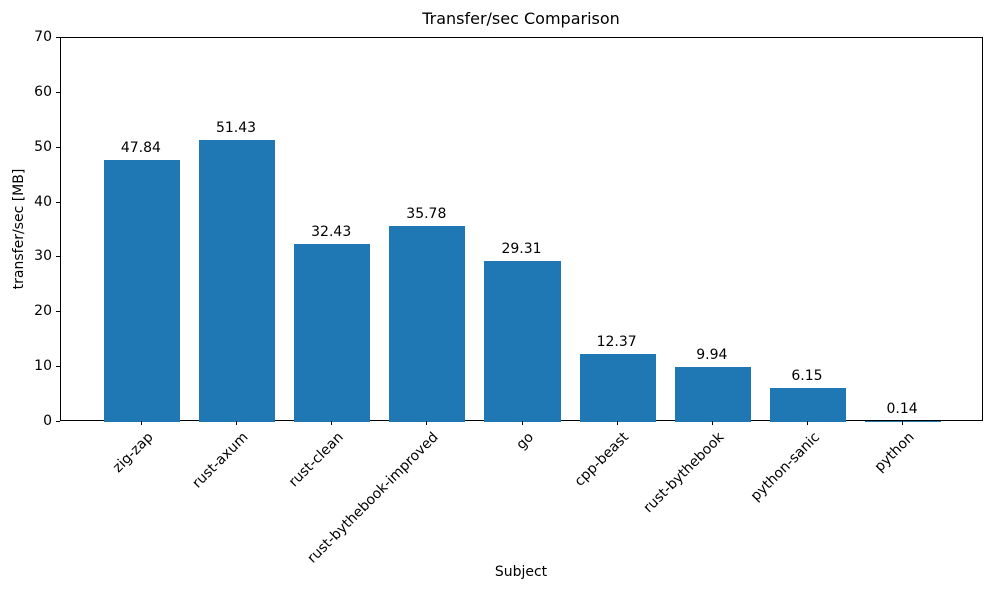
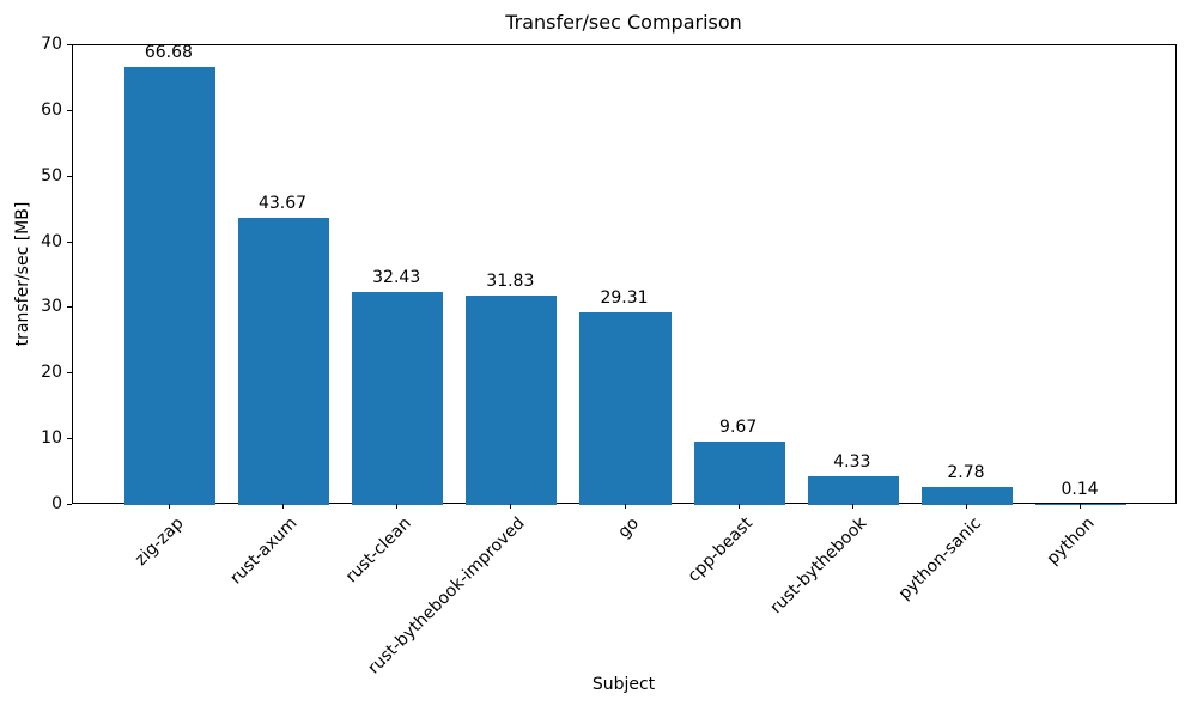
zig-zap: 47.84 -> 66.68
rust-axum: 51.43 -> 43.67
rust-bythebook-improved: 35.78 -> 31.83
cpp-beast: 12.37 -> 9.67
rust-bythebook: 9.94 -> 4.33
python-sanic: 6.15 -> 2.78
